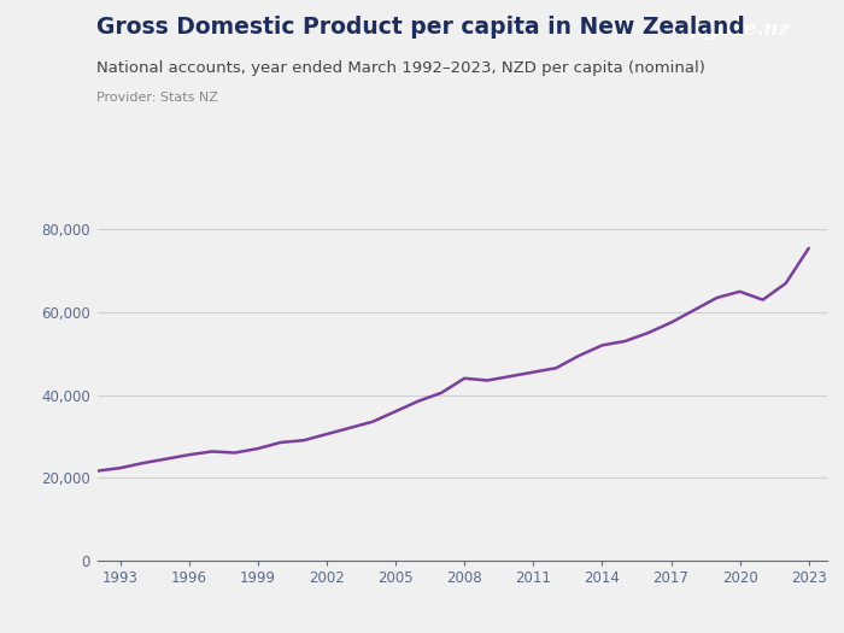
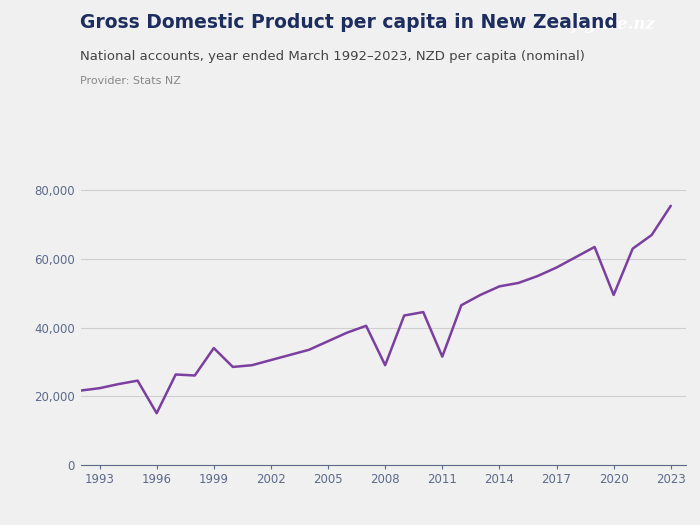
1996: 25,500 -> 15,000
1999: 27,000 -> 34,000
2008: 44,000 -> 29,000
2011: 45,500 -> 31,500
2020: 65,000 -> 49,500
